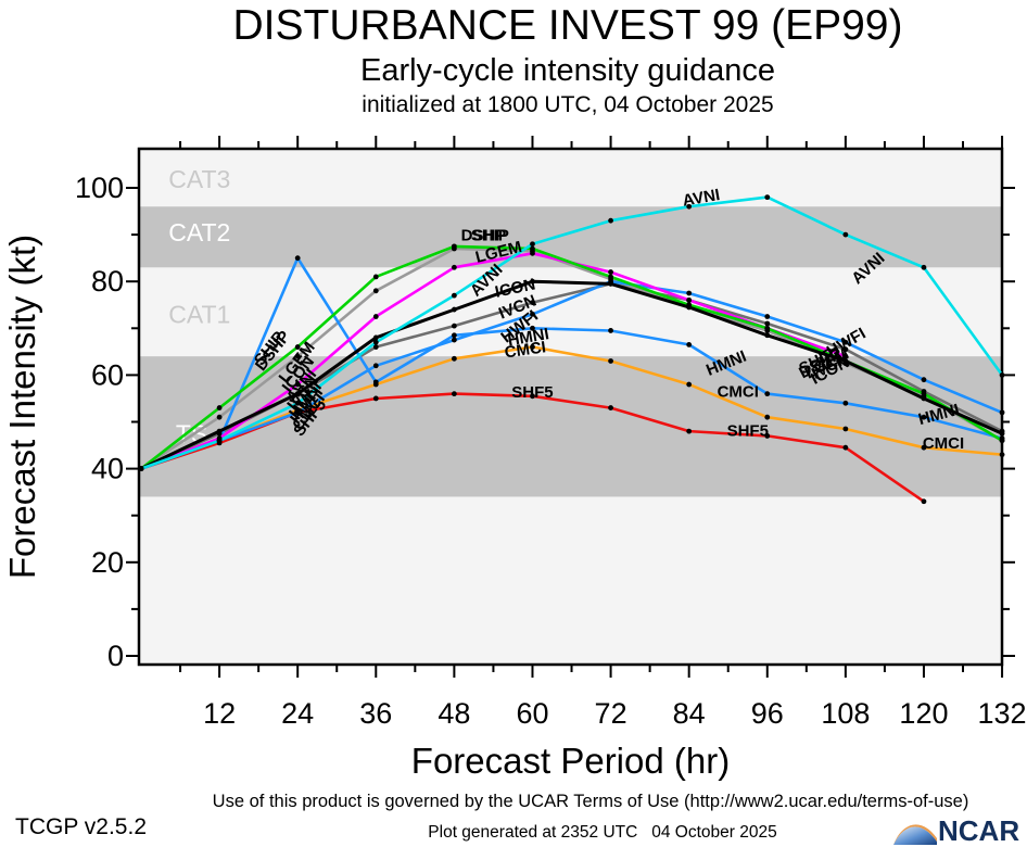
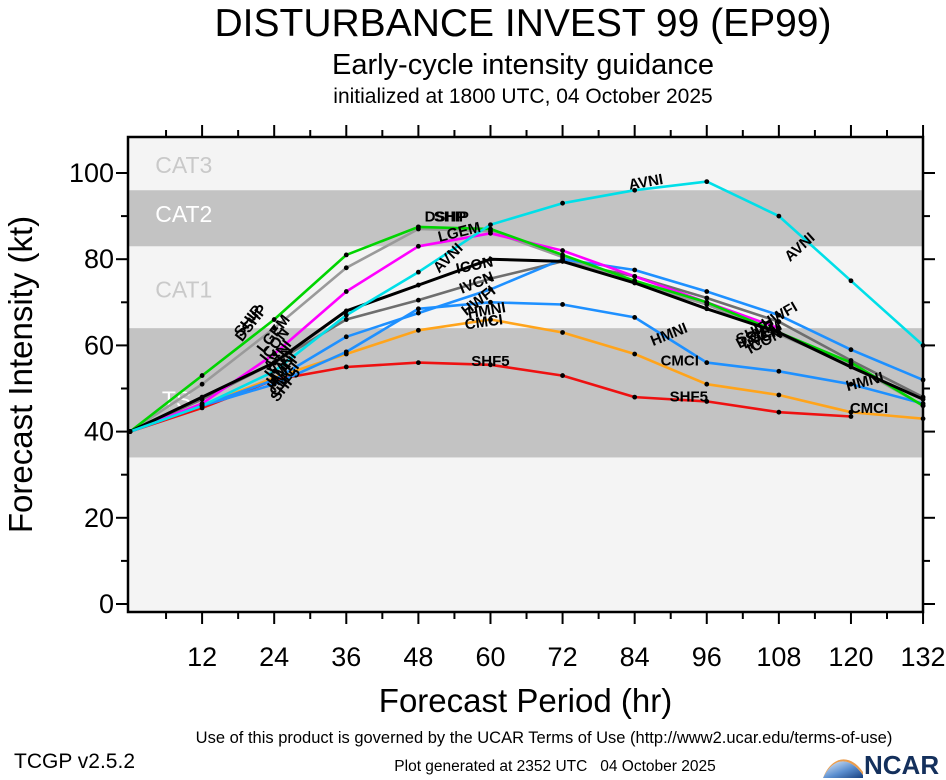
HMNI/24: 85 -> 51
SHF5/120: 33 -> 44
AVNI/120: 83 -> 75
